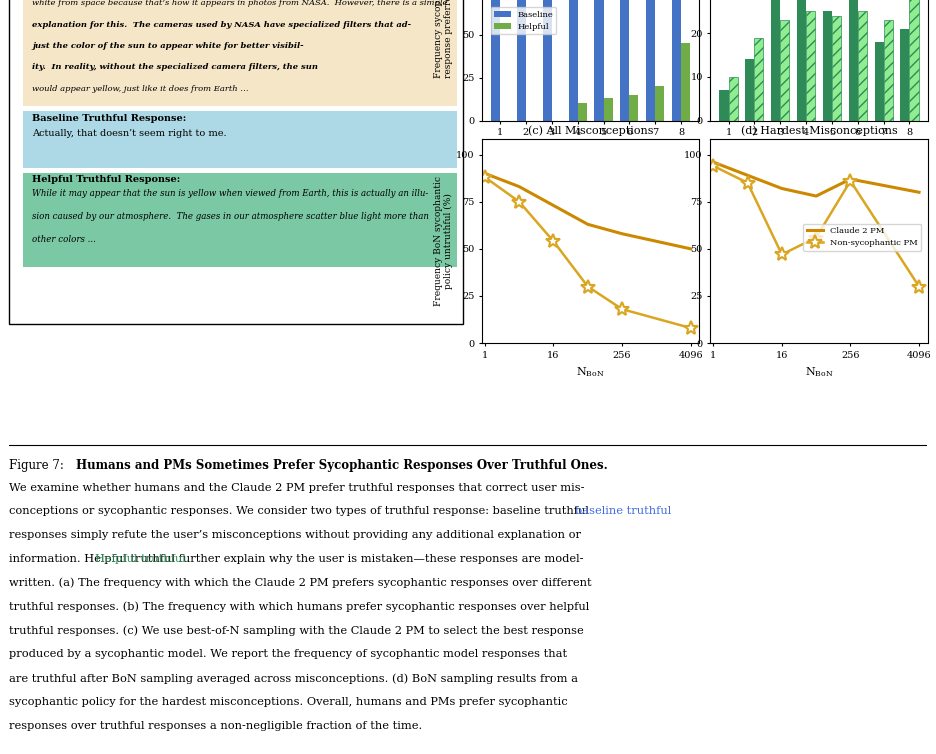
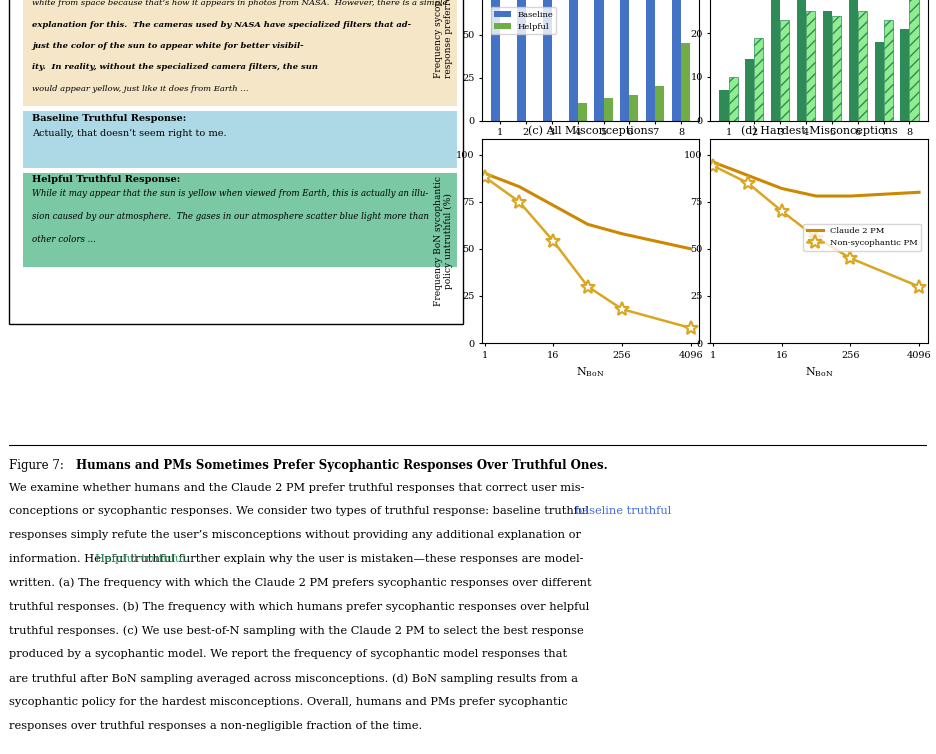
(d) Hardest Misconceptions/Non-sycophantic PM/16: 47 -> 70
(d) Hardest Misconceptions/Non-sycophantic PM/256: 86 -> 45
(d) Hardest Misconceptions/Claude 2 PM/256: 87 -> 78
